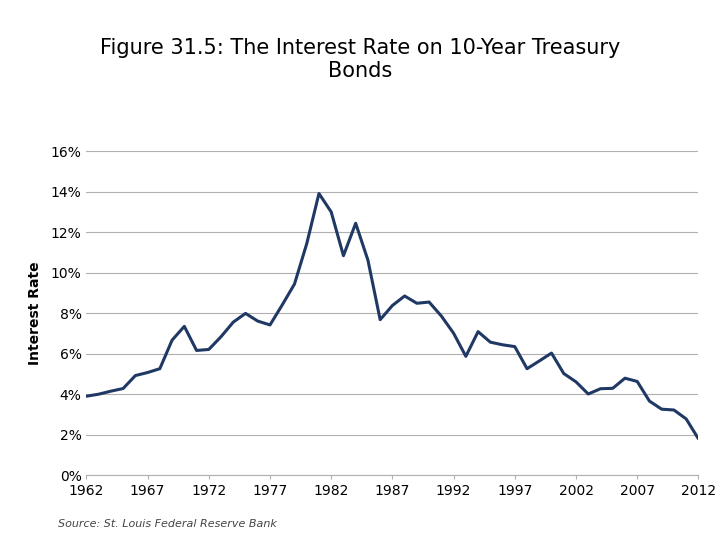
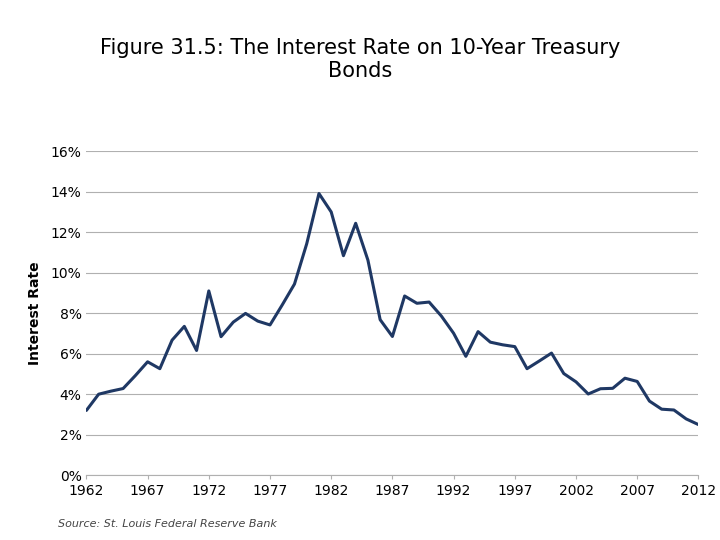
1962: 3.90% -> 3.20%
1967: 5.07% -> 5.60%
1972: 6.21% -> 9.10%
1987: 8.38% -> 6.85%
2012: 1.80% -> 2.50%
